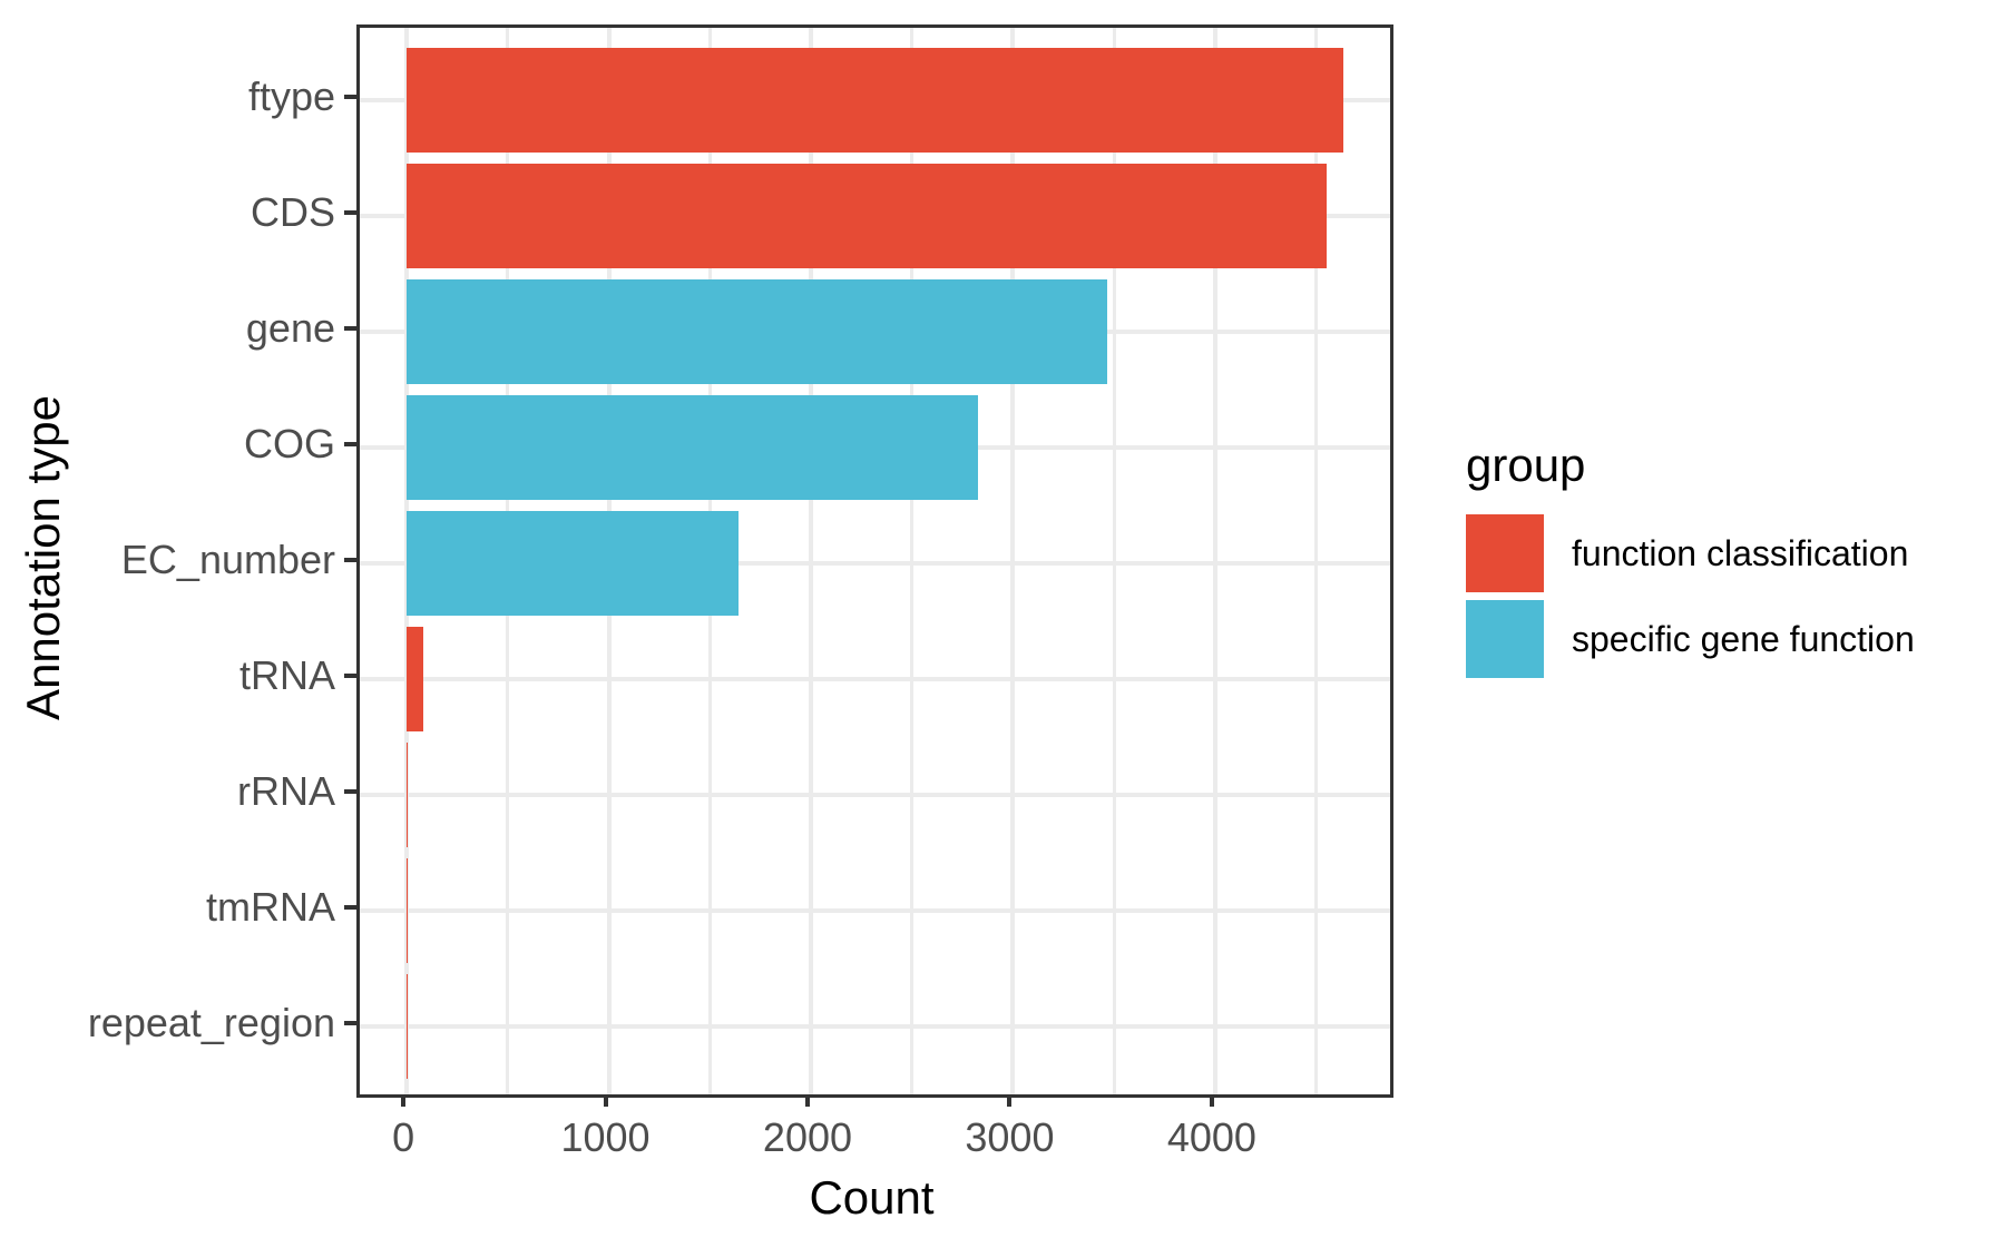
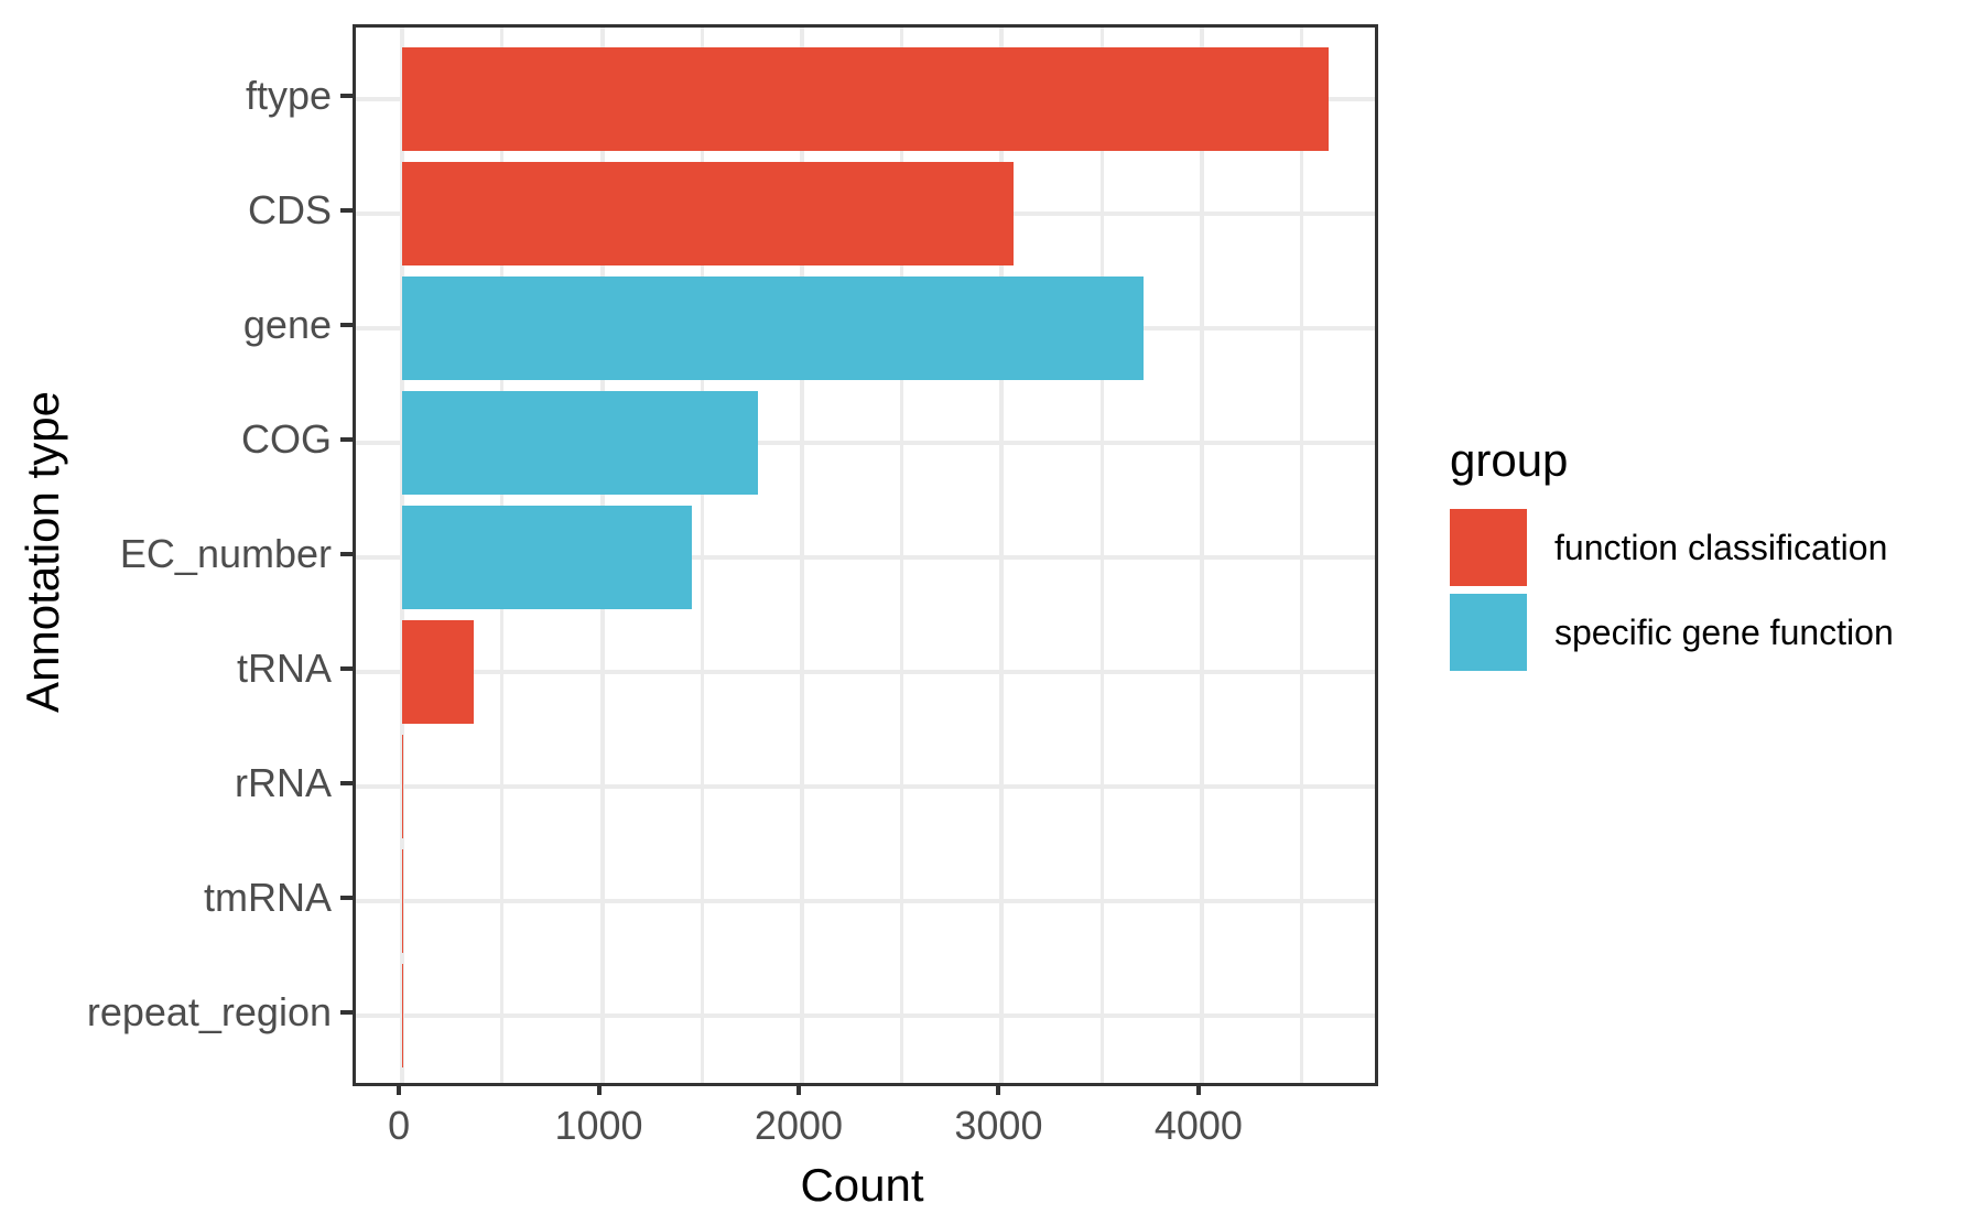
CDS: 4550 -> 3060
gene: 3470 -> 3710
COG: 2830 -> 1780
EC_number: 1640 -> 1450
tRNA: 80 -> 360
